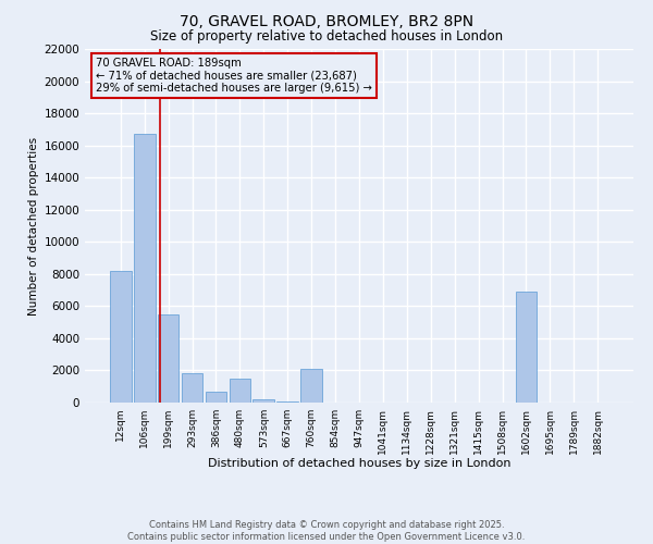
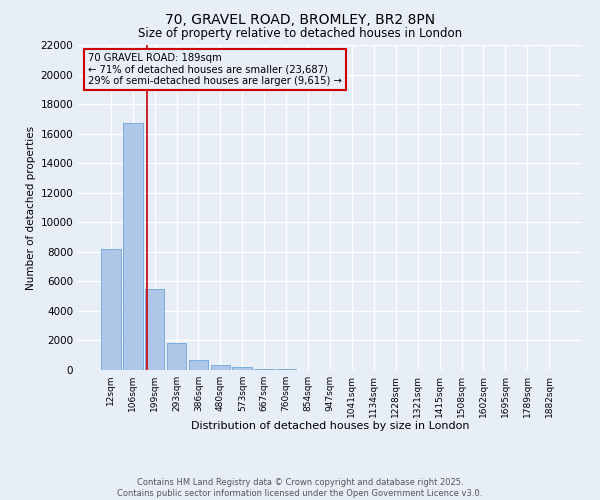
480sqm: 1500 -> 400
760sqm: 2100 -> 0
1602sqm: 6900 -> 0
